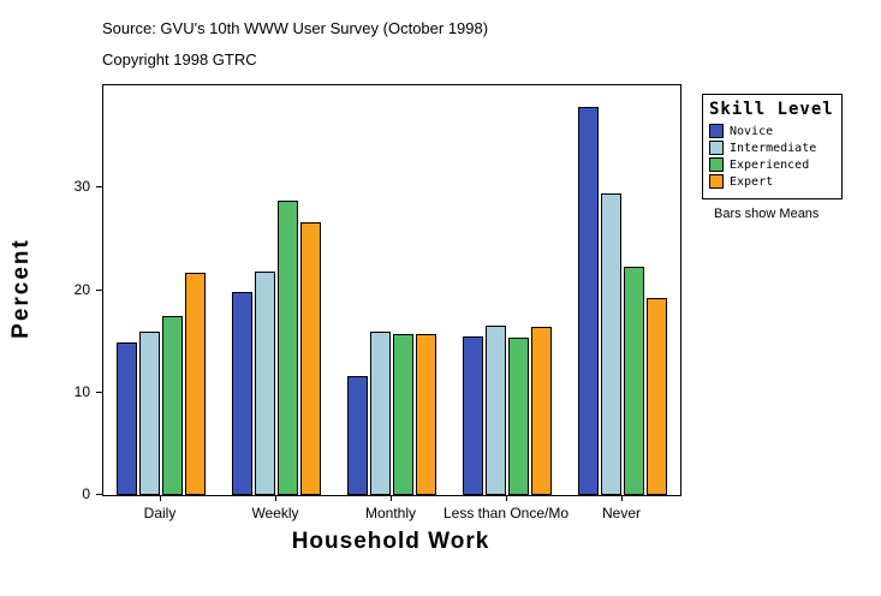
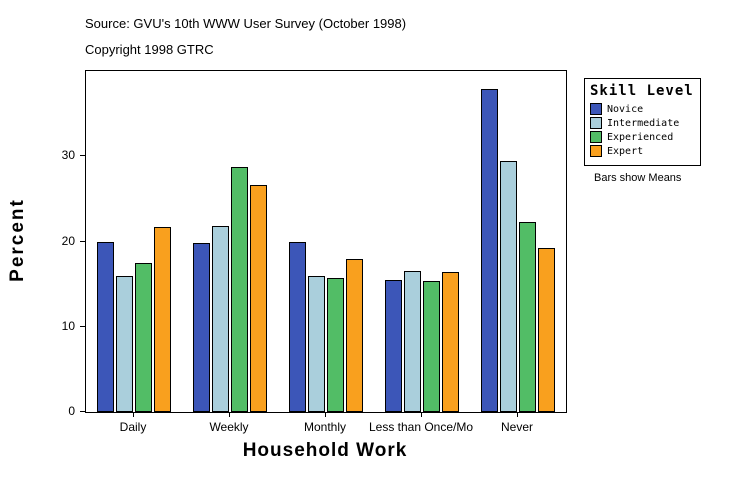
Novice/Daily: 15 -> 20
Novice/Monthly: 12 -> 20
Expert/Monthly: 16 -> 18
